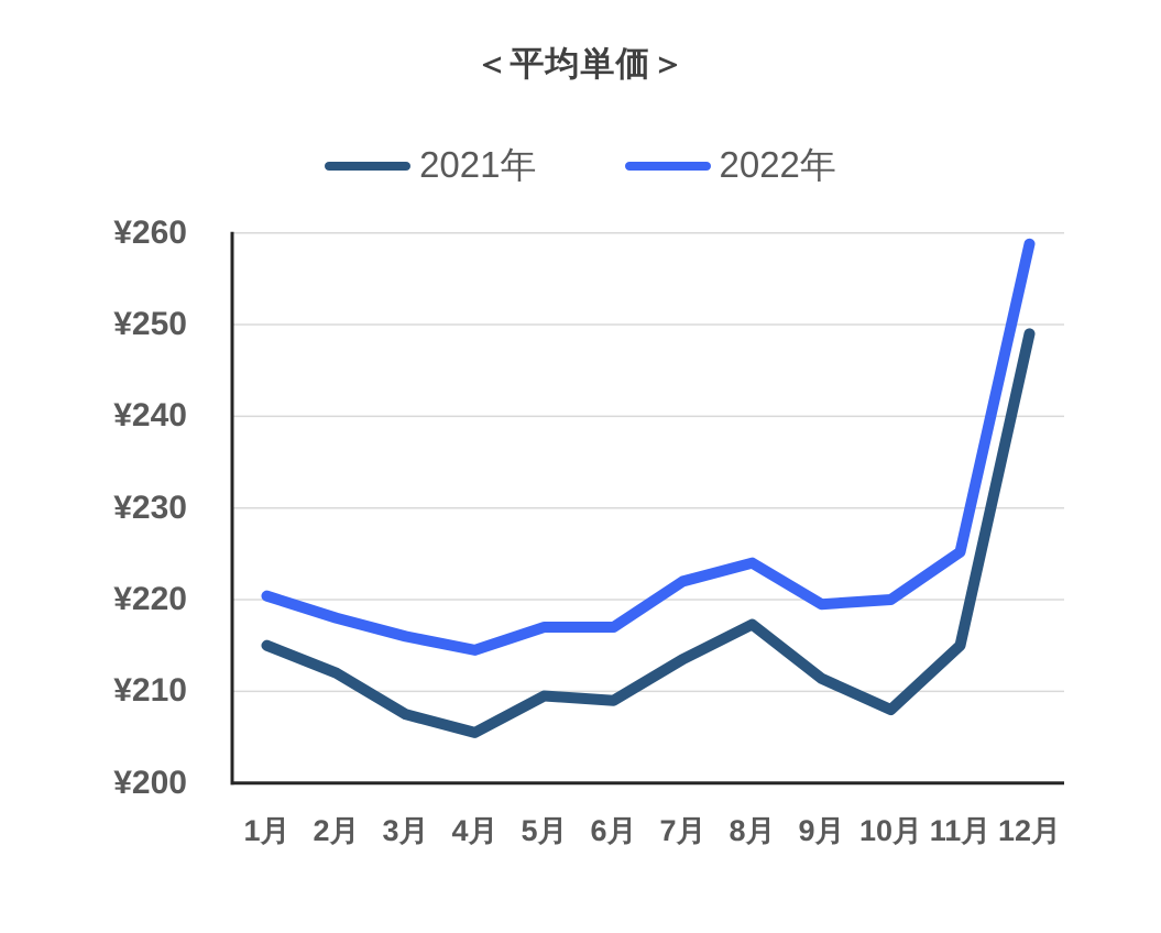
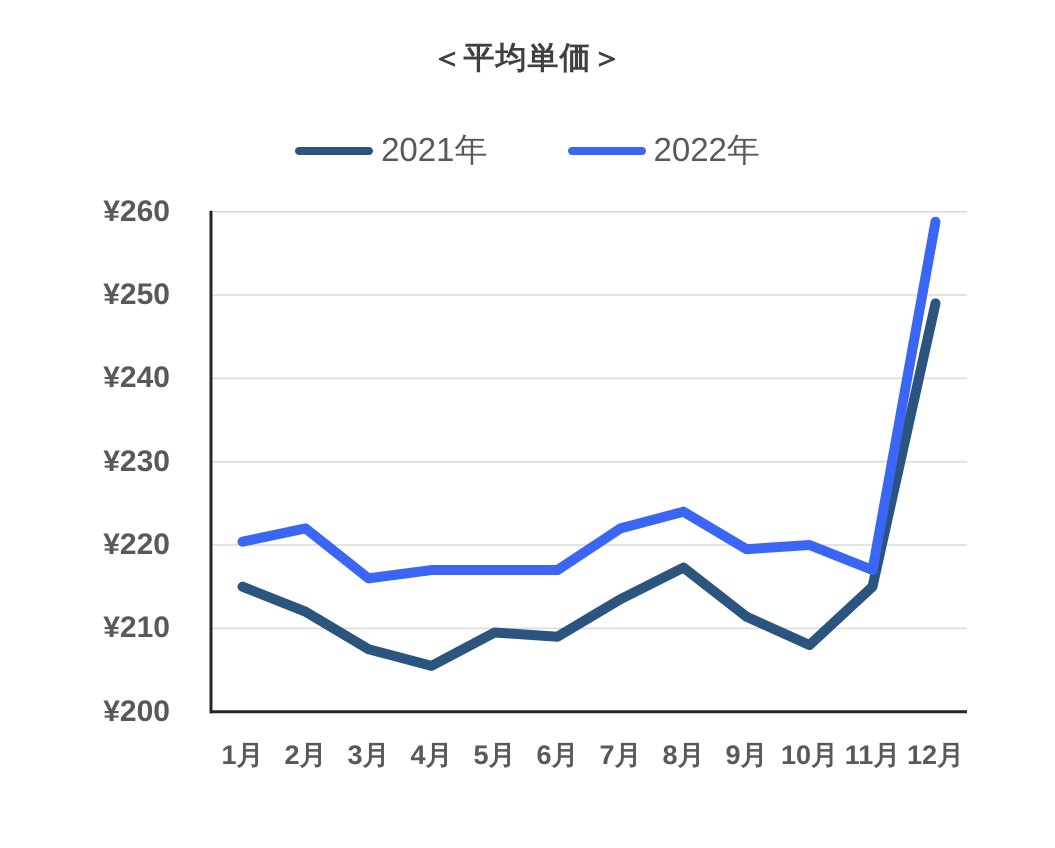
2022年/2月: ¥218 -> ¥222
2022年/4月: ¥214 -> ¥217
2022年/11月: ¥225 -> ¥217
